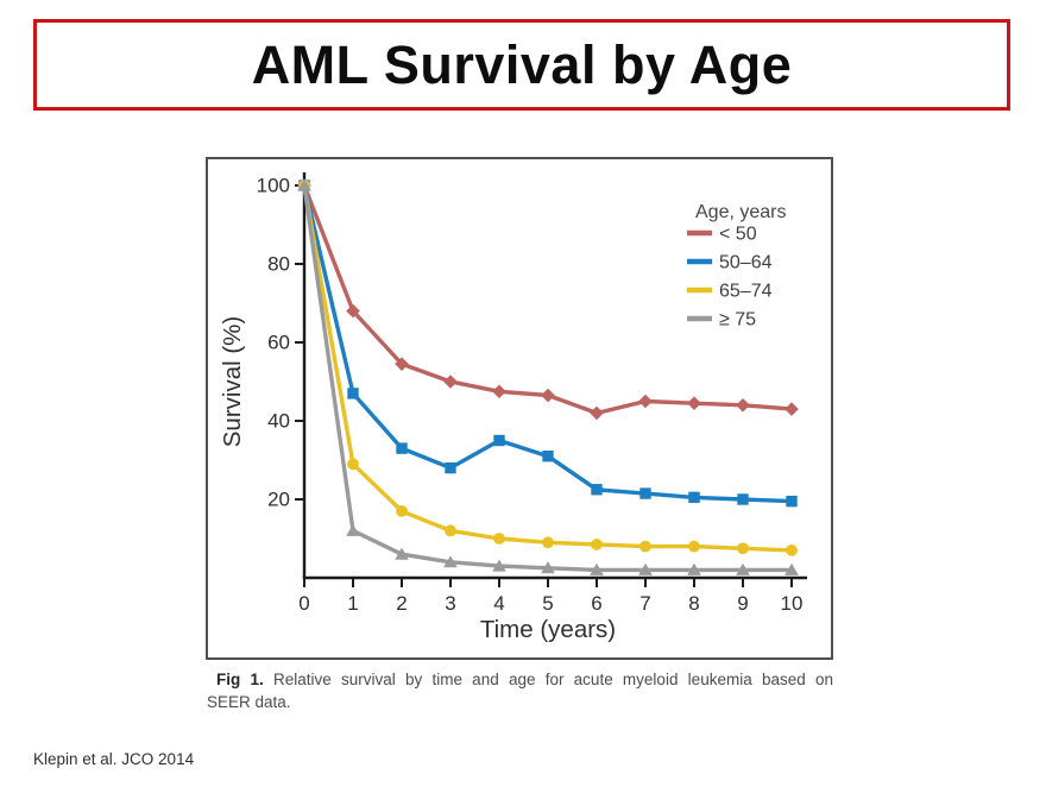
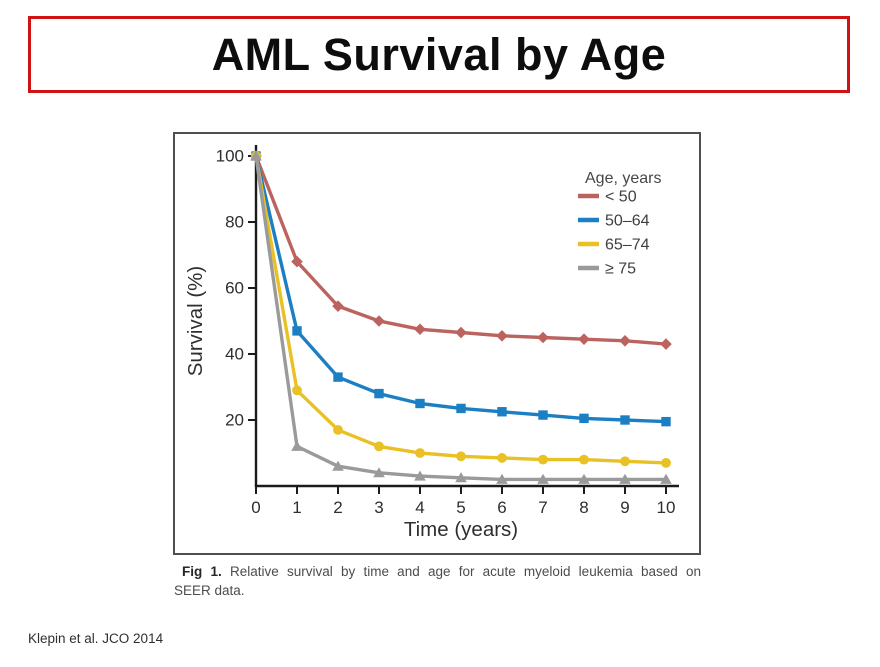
50–64/4: 35 -> 25
50–64/5: 31 -> 24
< 50/6: 42 -> 46
